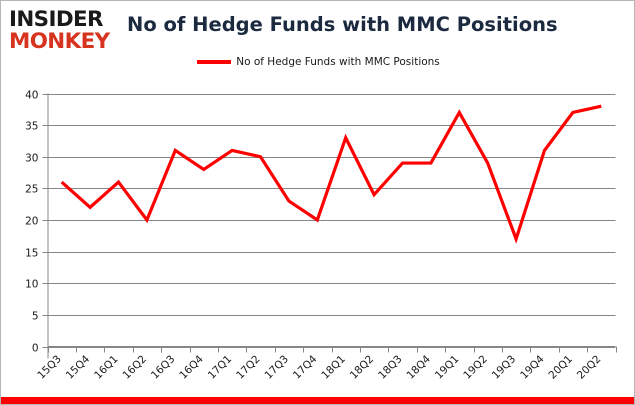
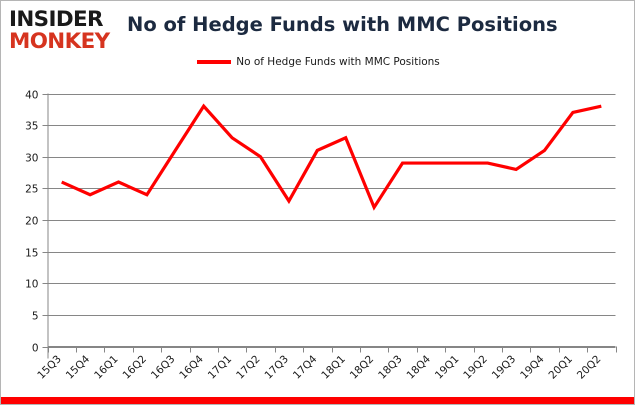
15Q4: 22 -> 24
16Q2: 20 -> 24
16Q4: 28 -> 38
17Q1: 31 -> 33
17Q4: 20 -> 31
18Q2: 24 -> 22
19Q1: 37 -> 29
19Q3: 17 -> 28
